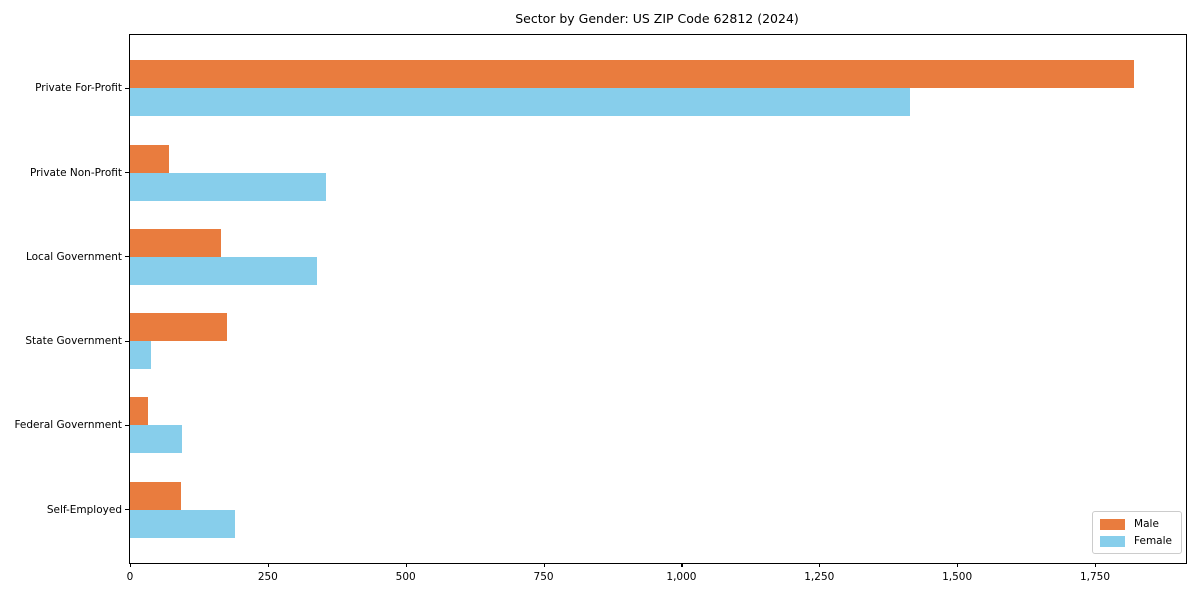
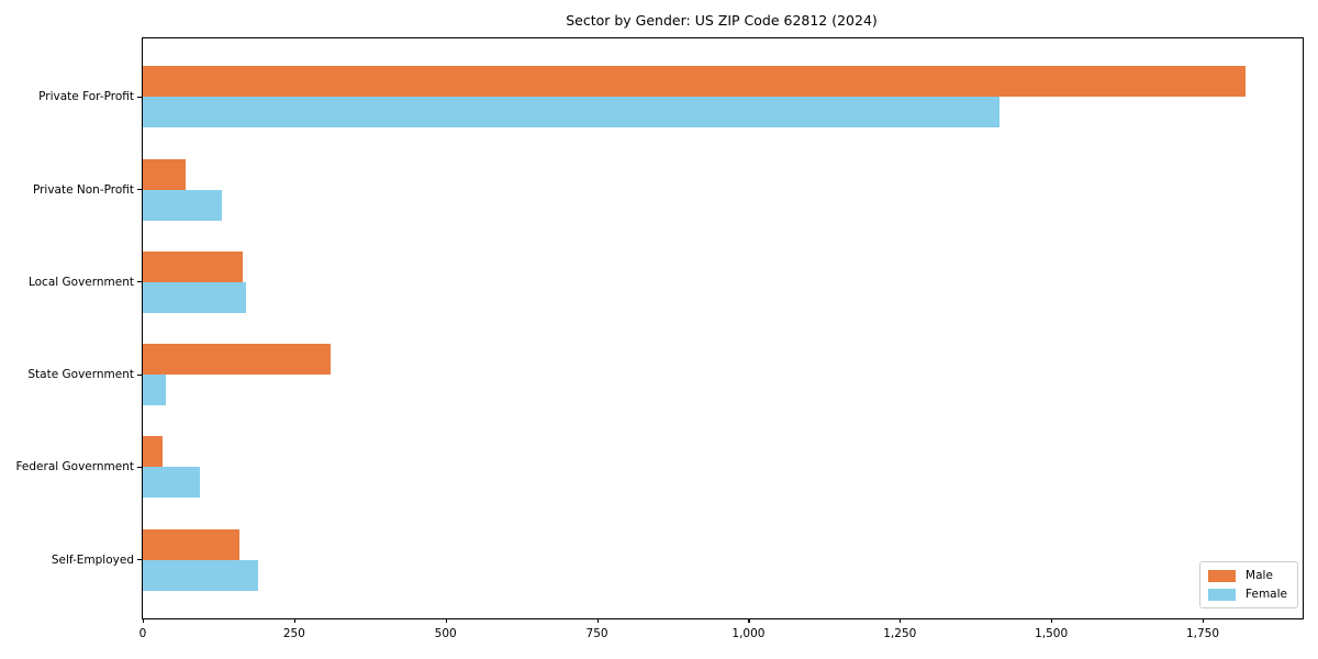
Female/Private Non-Profit: 360 -> 130
Female/Local Government: 340 -> 170
Male/State Government: 180 -> 310
Male/Self-Employed: 90 -> 160
